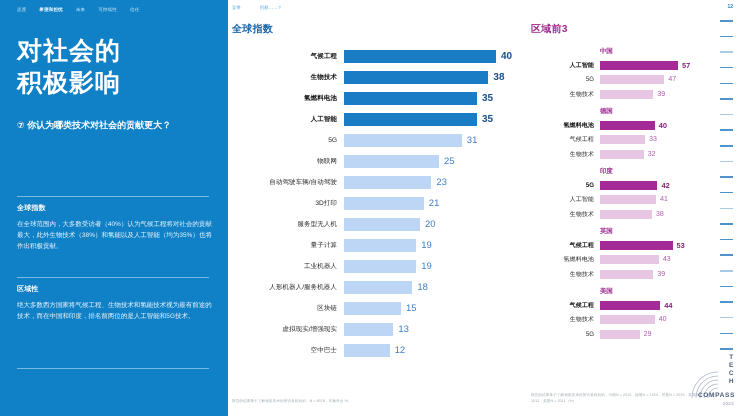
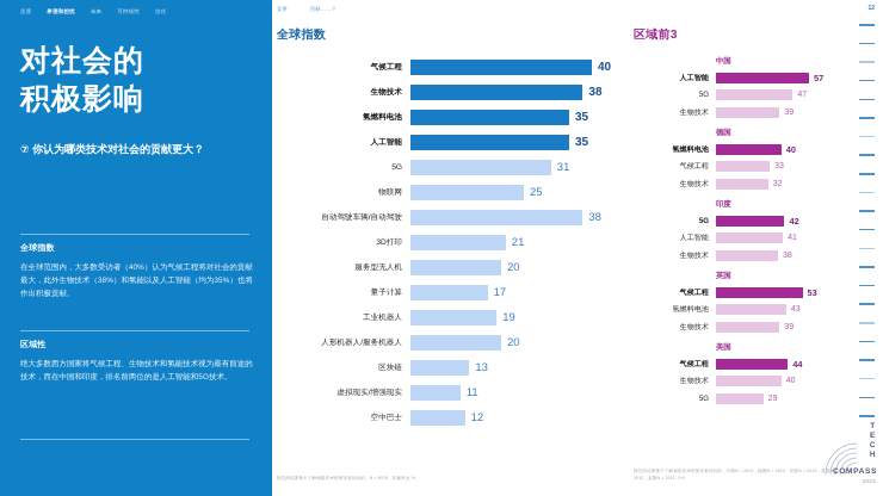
全球指数/自动驾驶车辆/自动驾驶: 23 -> 38
全球指数/量子计算: 19 -> 17
全球指数/人形机器人/服务机器人: 18 -> 20
全球指数/区块链: 15 -> 13
全球指数/虚拟现实/增强现实: 13 -> 11
